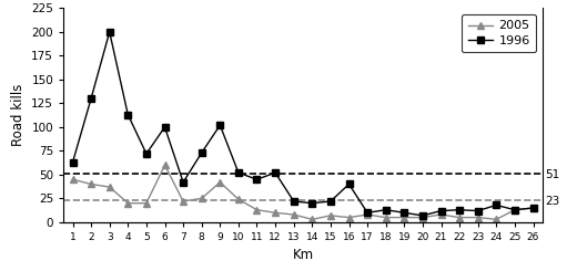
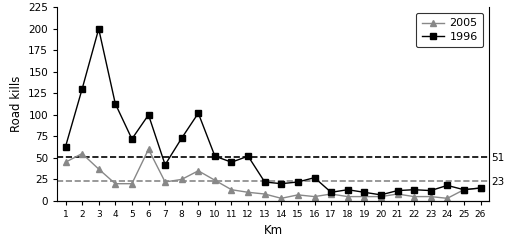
2005/2: 40 -> 55
2005/9: 42 -> 35
1996/16: 40 -> 27
